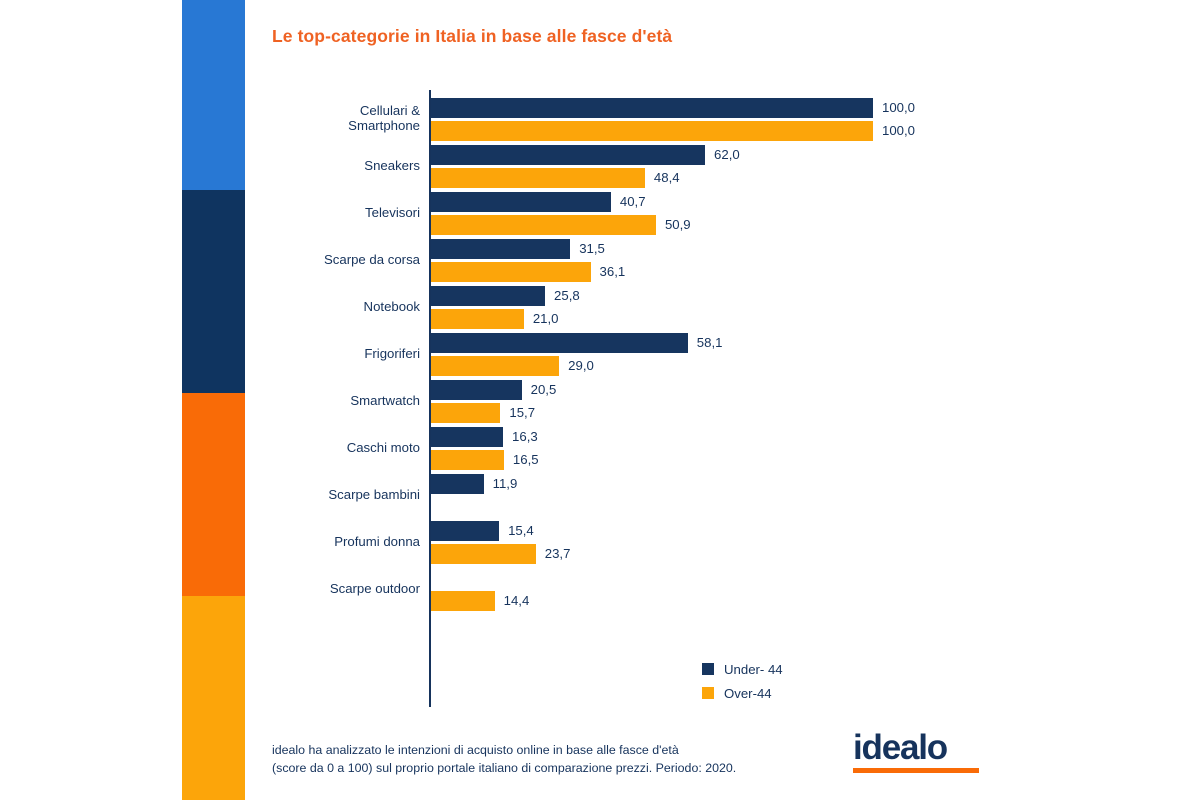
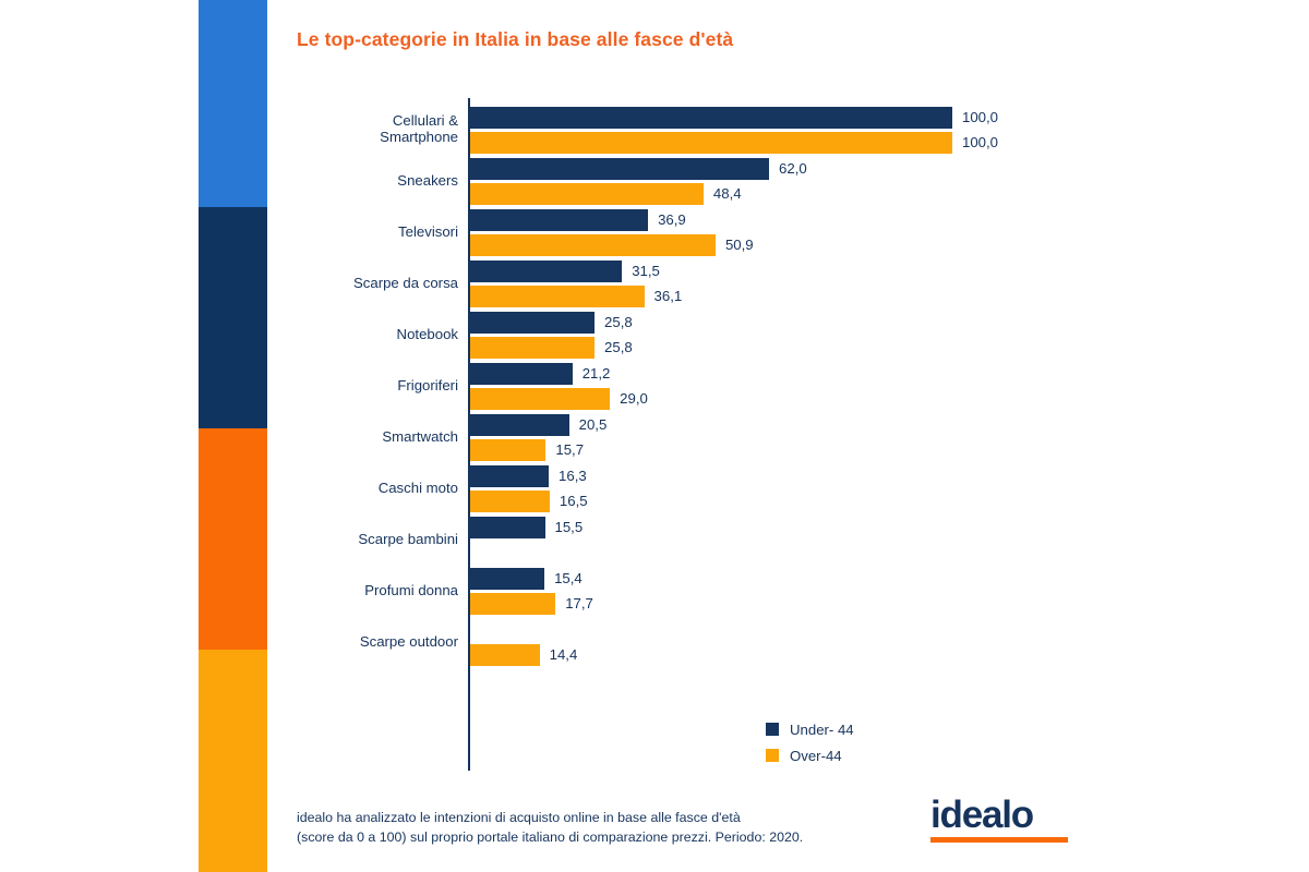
Under- 44/Televisori: 40,7 -> 36,9
Over-44/Notebook: 21,0 -> 25,8
Under- 44/Frigoriferi: 58,1 -> 21,2
Under- 44/Scarpe bambini: 11,9 -> 15,5
Over-44/Profumi donna: 23,7 -> 17,7
